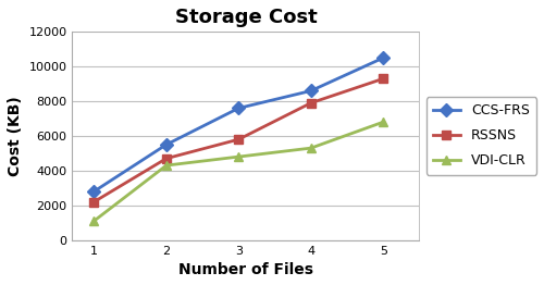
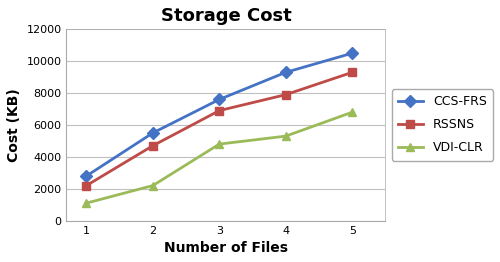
VDI-CLR/2: 4300 -> 2200
RSSNS/3: 5800 -> 6900
CCS-FRS/4: 8600 -> 9300
